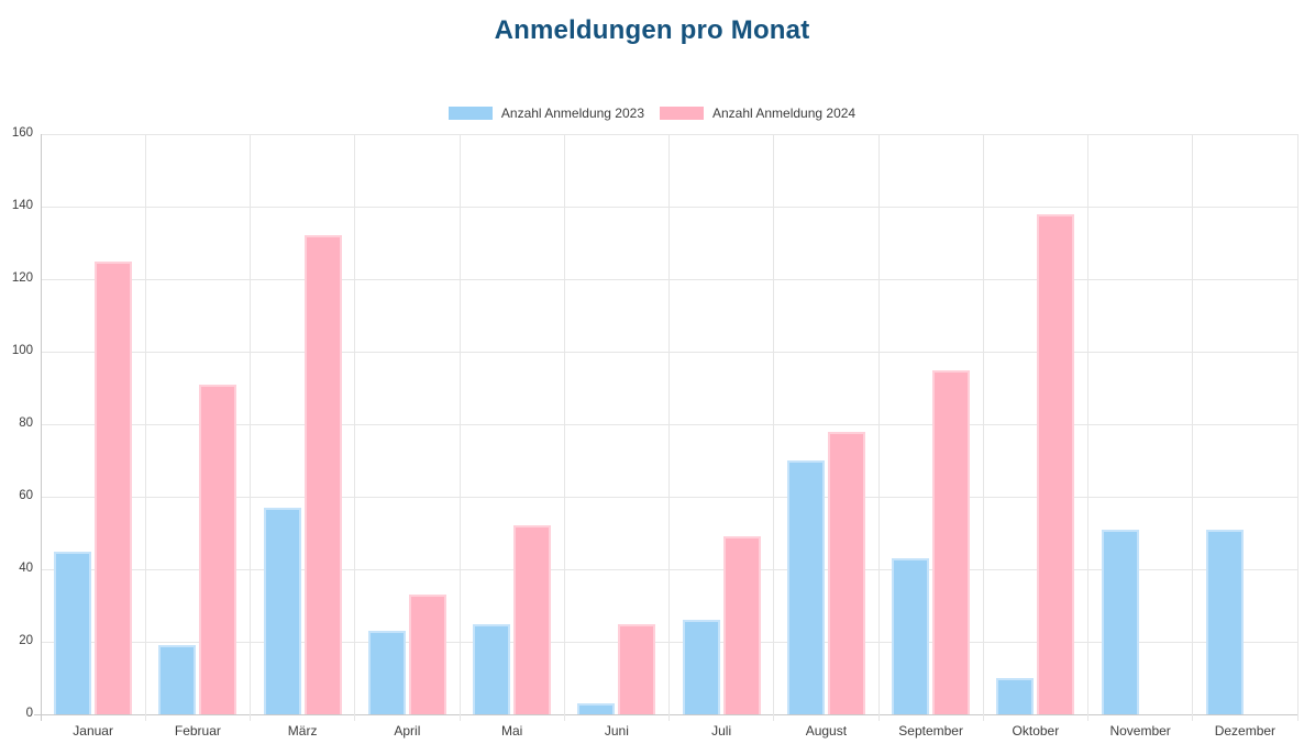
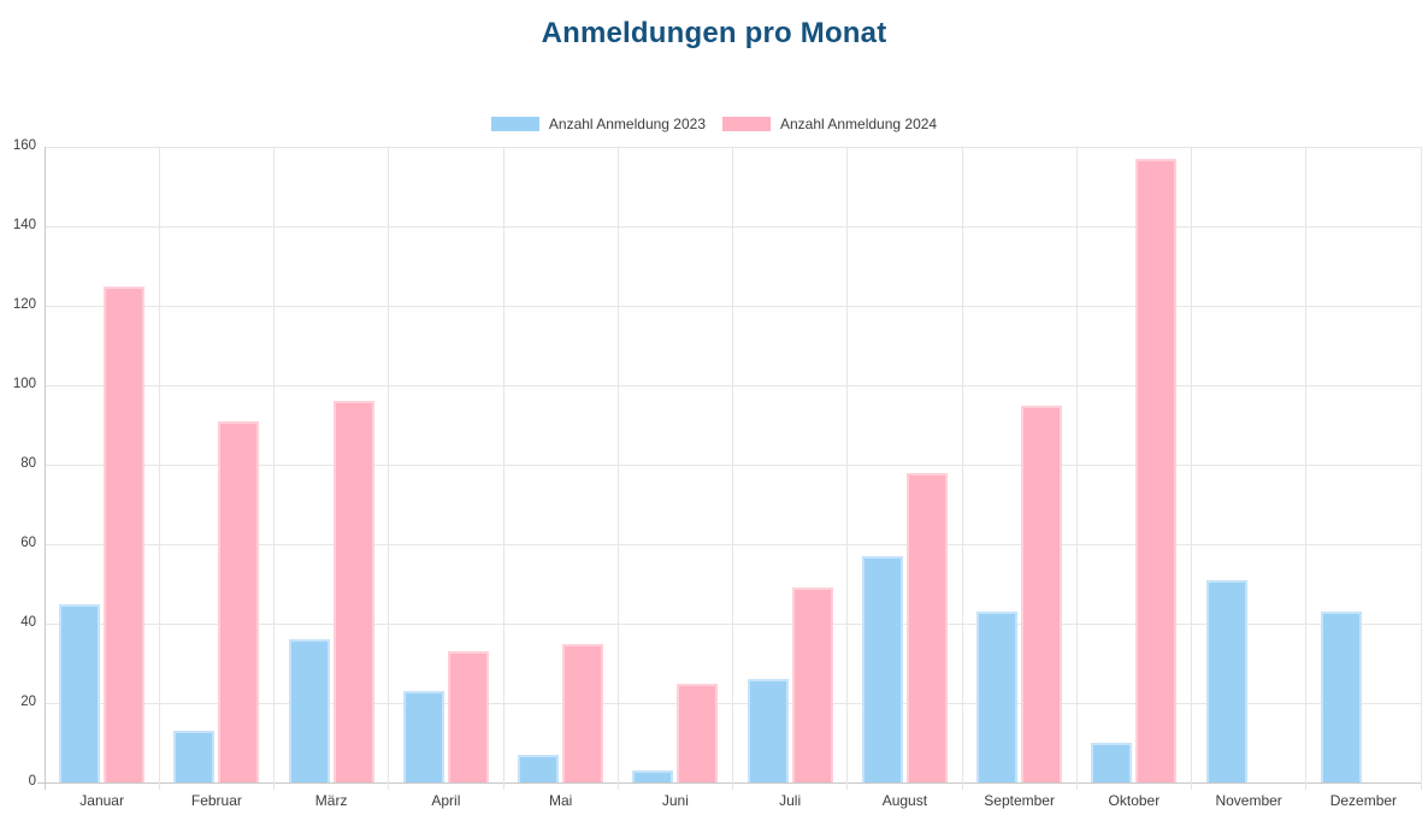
Anzahl Anmeldung 2023/Februar: 19 -> 13
Anzahl Anmeldung 2023/März: 57 -> 36
Anzahl Anmeldung 2024/März: 132 -> 96
Anzahl Anmeldung 2023/Mai: 25 -> 7
Anzahl Anmeldung 2024/Mai: 52 -> 35
Anzahl Anmeldung 2023/August: 70 -> 57
Anzahl Anmeldung 2024/Oktober: 138 -> 157
Anzahl Anmeldung 2023/Dezember: 51 -> 43
